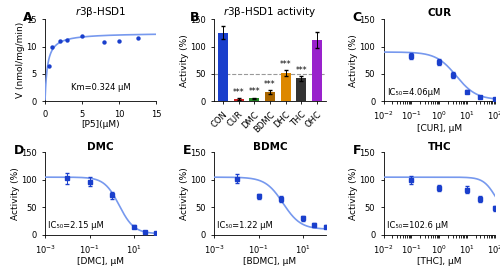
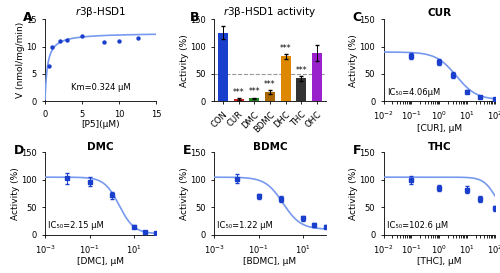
DHC: 52 -> 82
OHC: 112 -> 88
